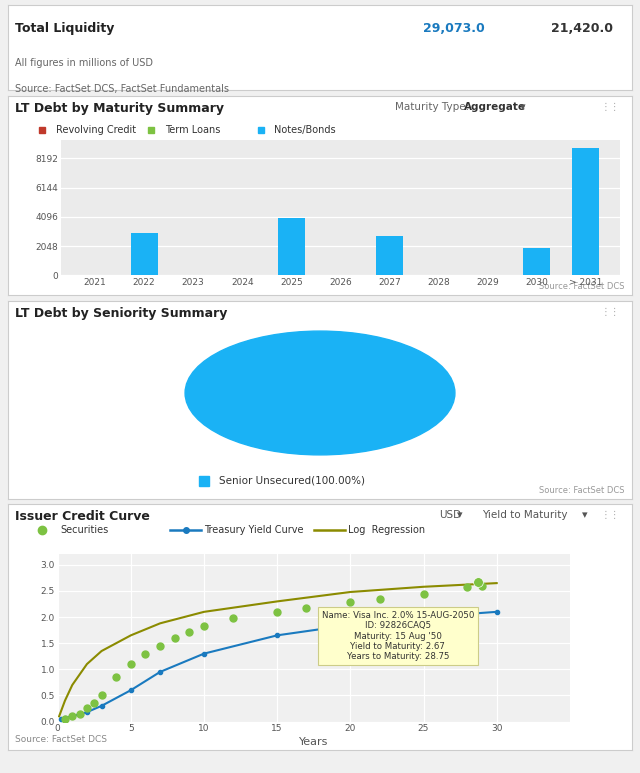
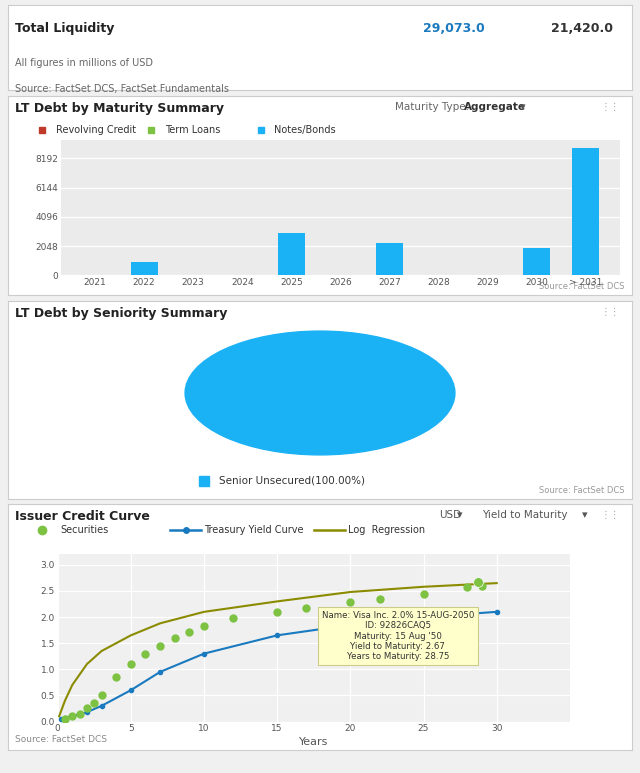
2022: 3000 -> 900
2025: 4000 -> 3000
2027: 2800 -> 2300
